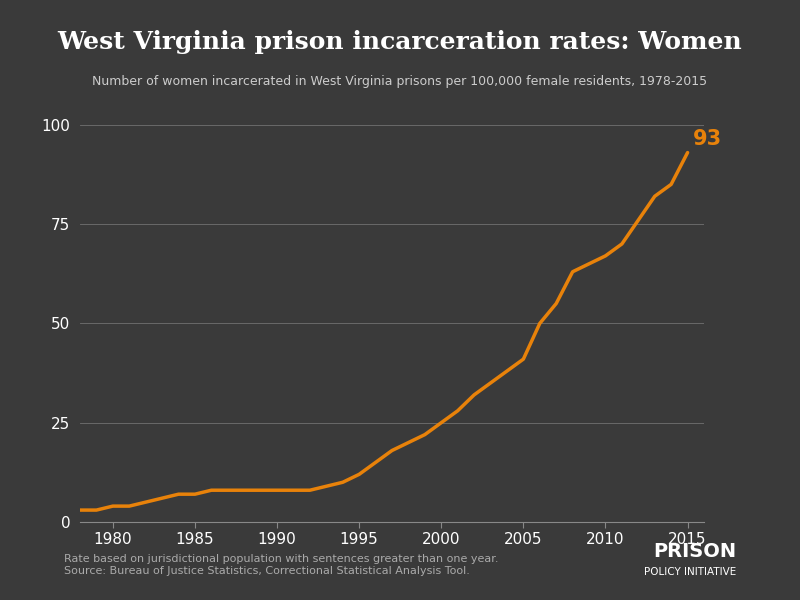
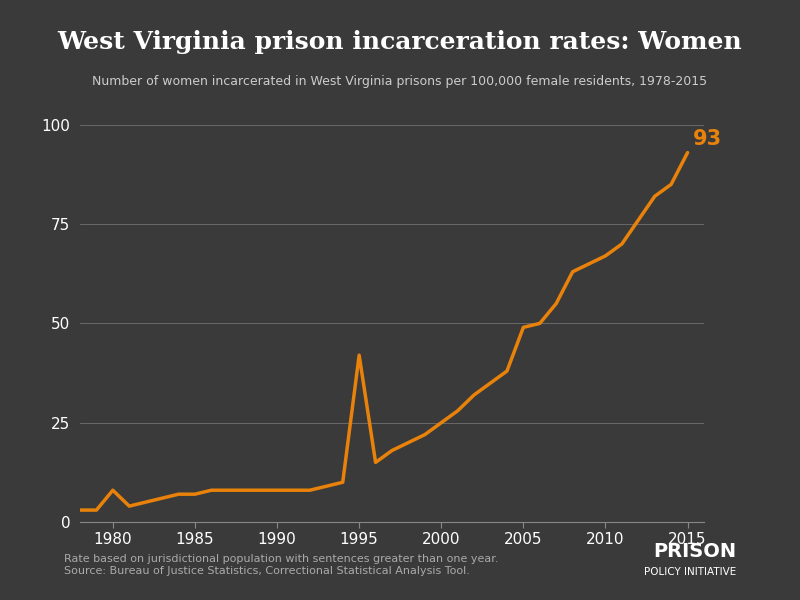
1980: 4 -> 8
1995: 12 -> 42
2005: 41 -> 49
